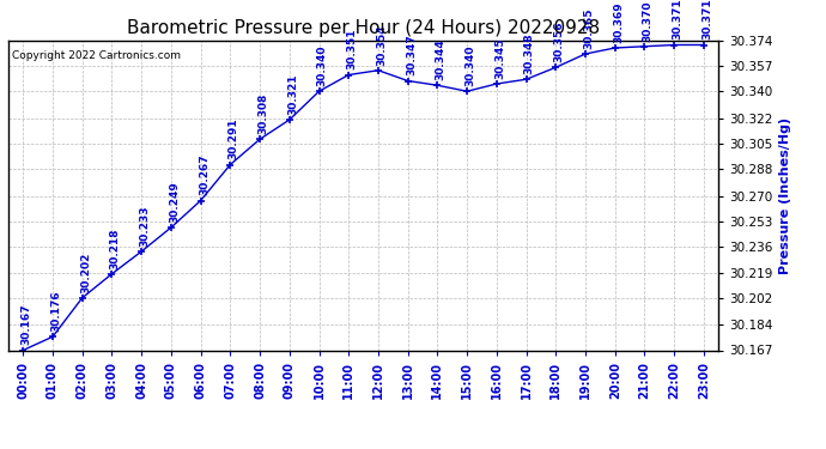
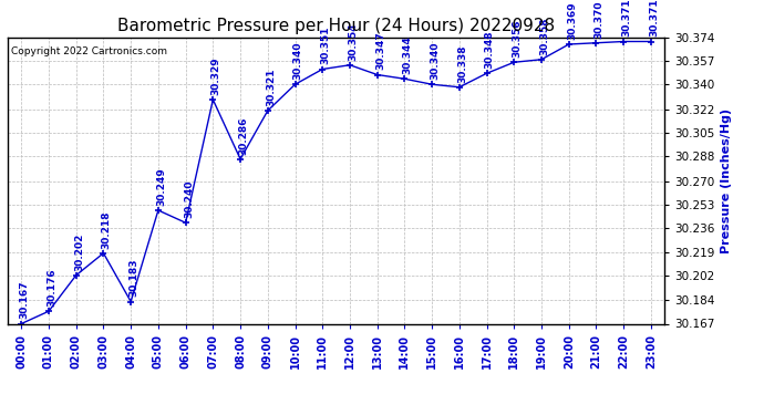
04:00: 30.233 -> 30.183
06:00: 30.267 -> 30.240
07:00: 30.291 -> 30.329
08:00: 30.308 -> 30.286
16:00: 30.345 -> 30.338
19:00: 30.365 -> 30.358
